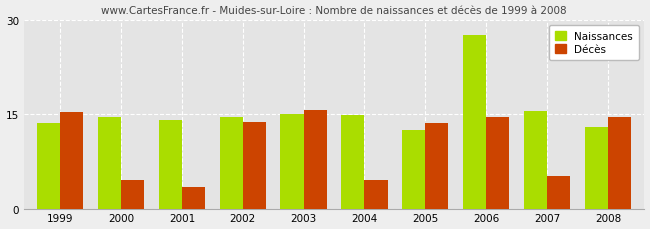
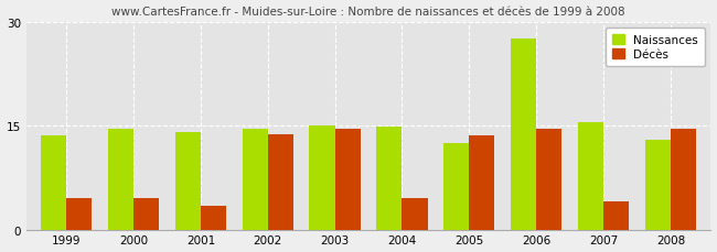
Décès/1999: 15.4 -> 4.5
Décès/2003: 15.6 -> 14.5
Décès/2007: 5.2 -> 4.0
